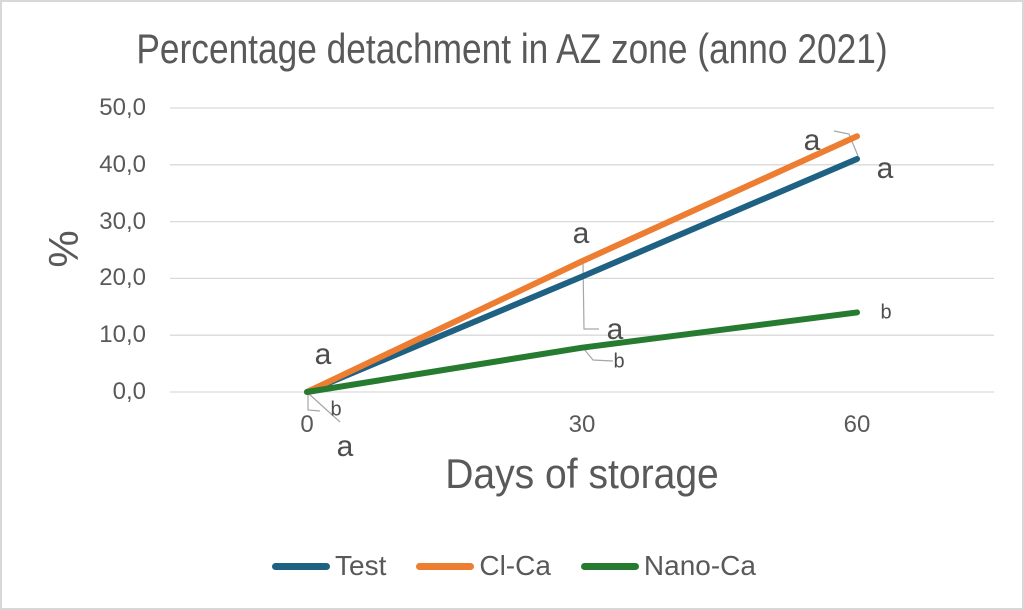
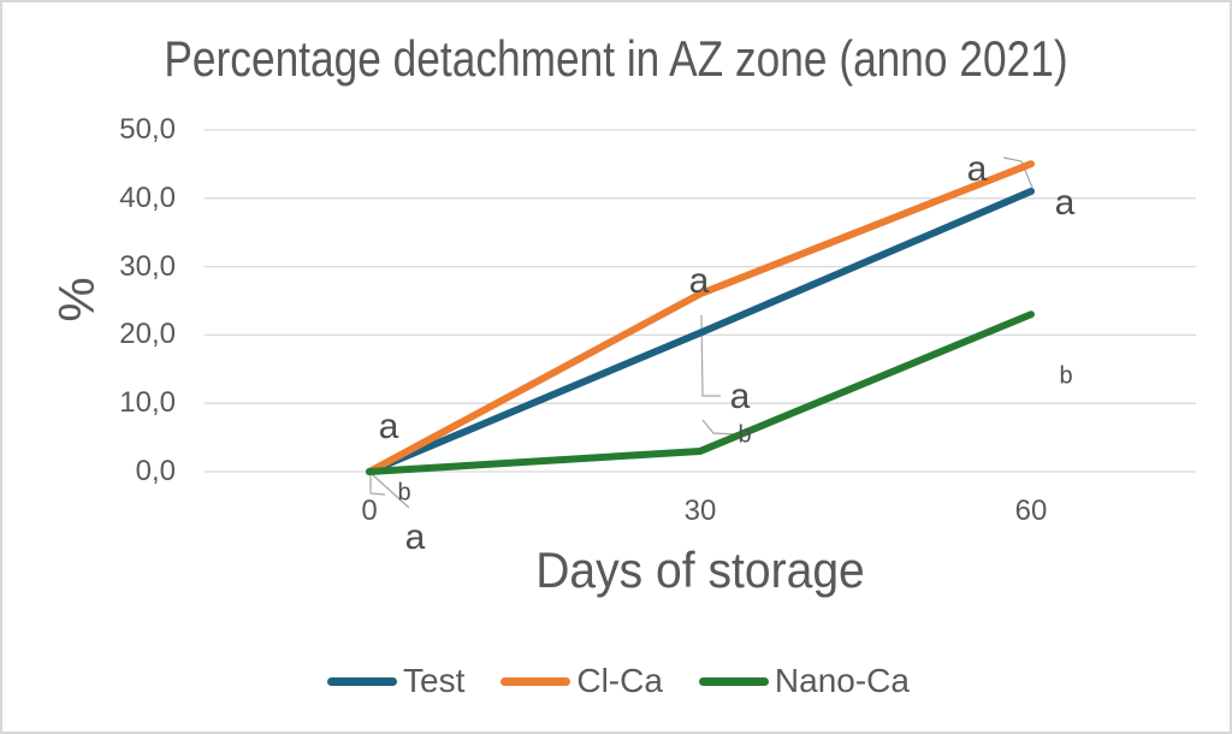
Cl-Ca/30: 23 -> 26
Nano-Ca/30: 8 -> 3
Nano-Ca/60: 14 -> 23
